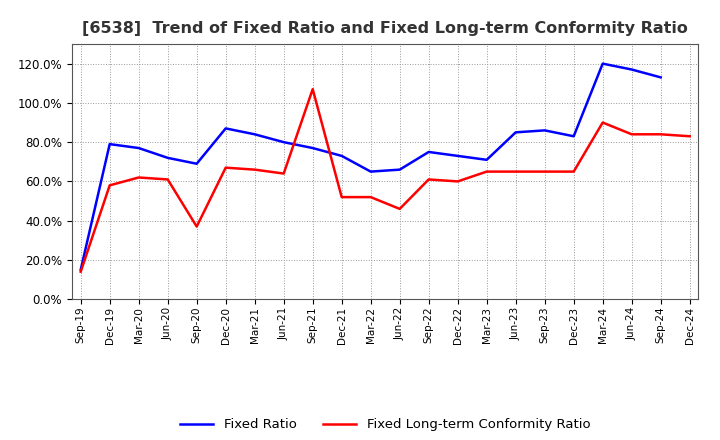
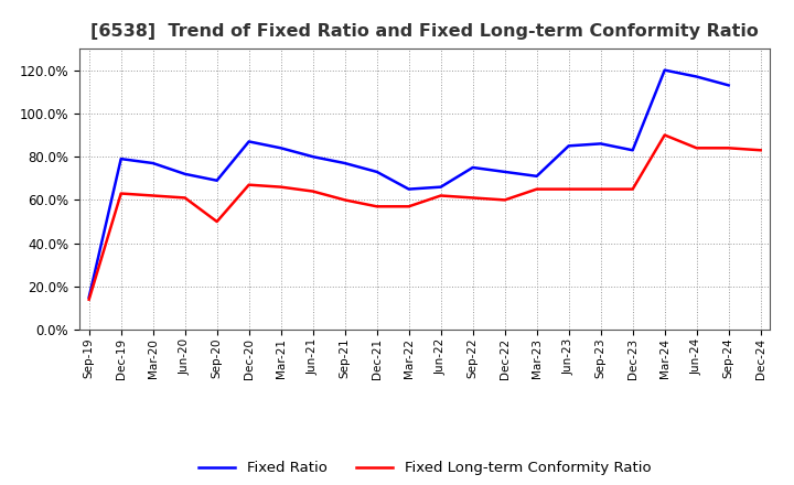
Fixed Long-term Conformity Ratio/Dec-19: 58% -> 63%
Fixed Long-term Conformity Ratio/Sep-20: 37% -> 50%
Fixed Long-term Conformity Ratio/Sep-21: 107% -> 60%
Fixed Long-term Conformity Ratio/Dec-21: 52% -> 57%
Fixed Long-term Conformity Ratio/Mar-22: 52% -> 57%
Fixed Long-term Conformity Ratio/Jun-22: 46% -> 62%
